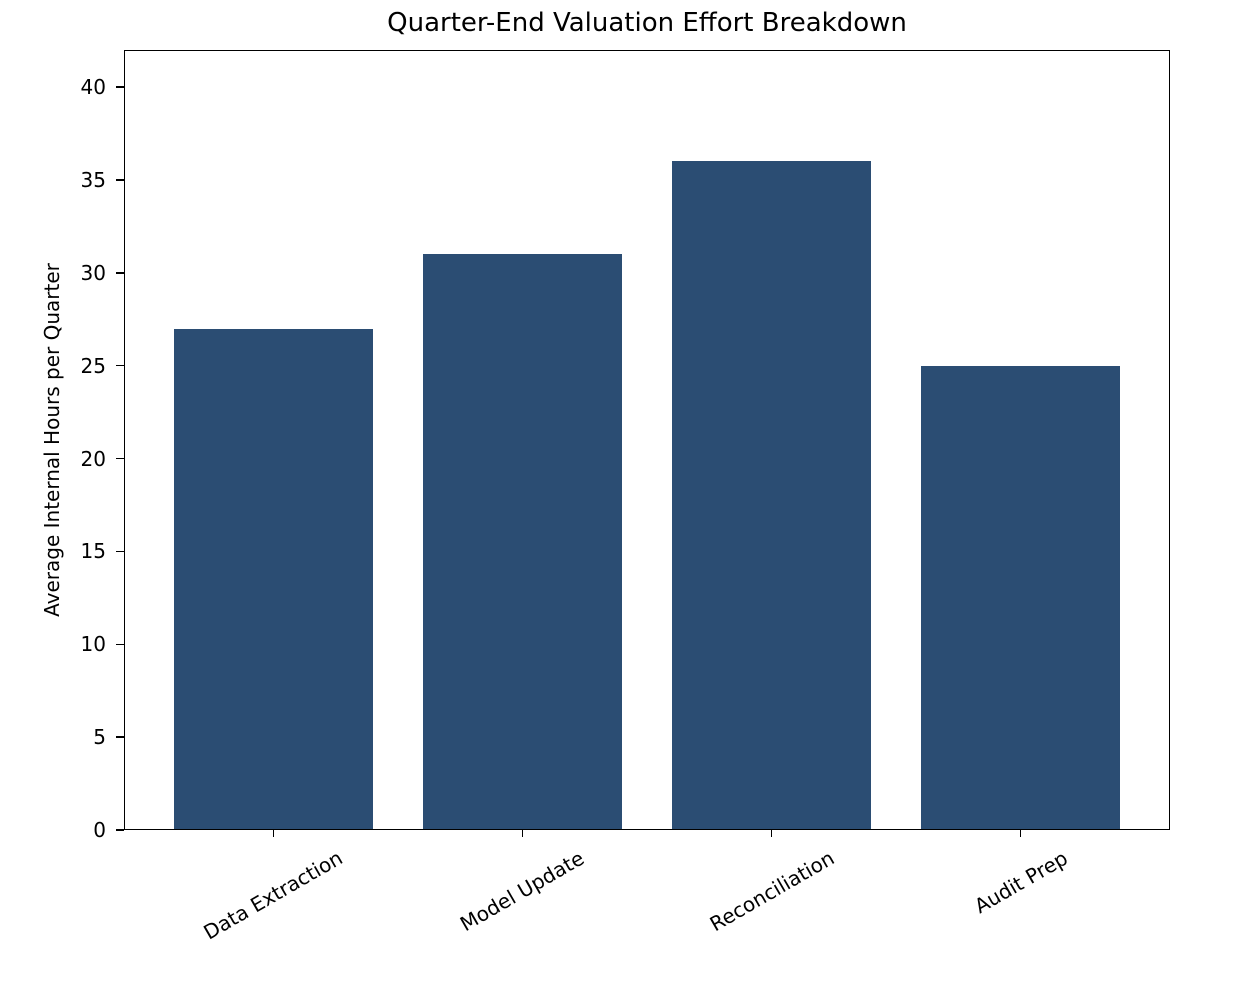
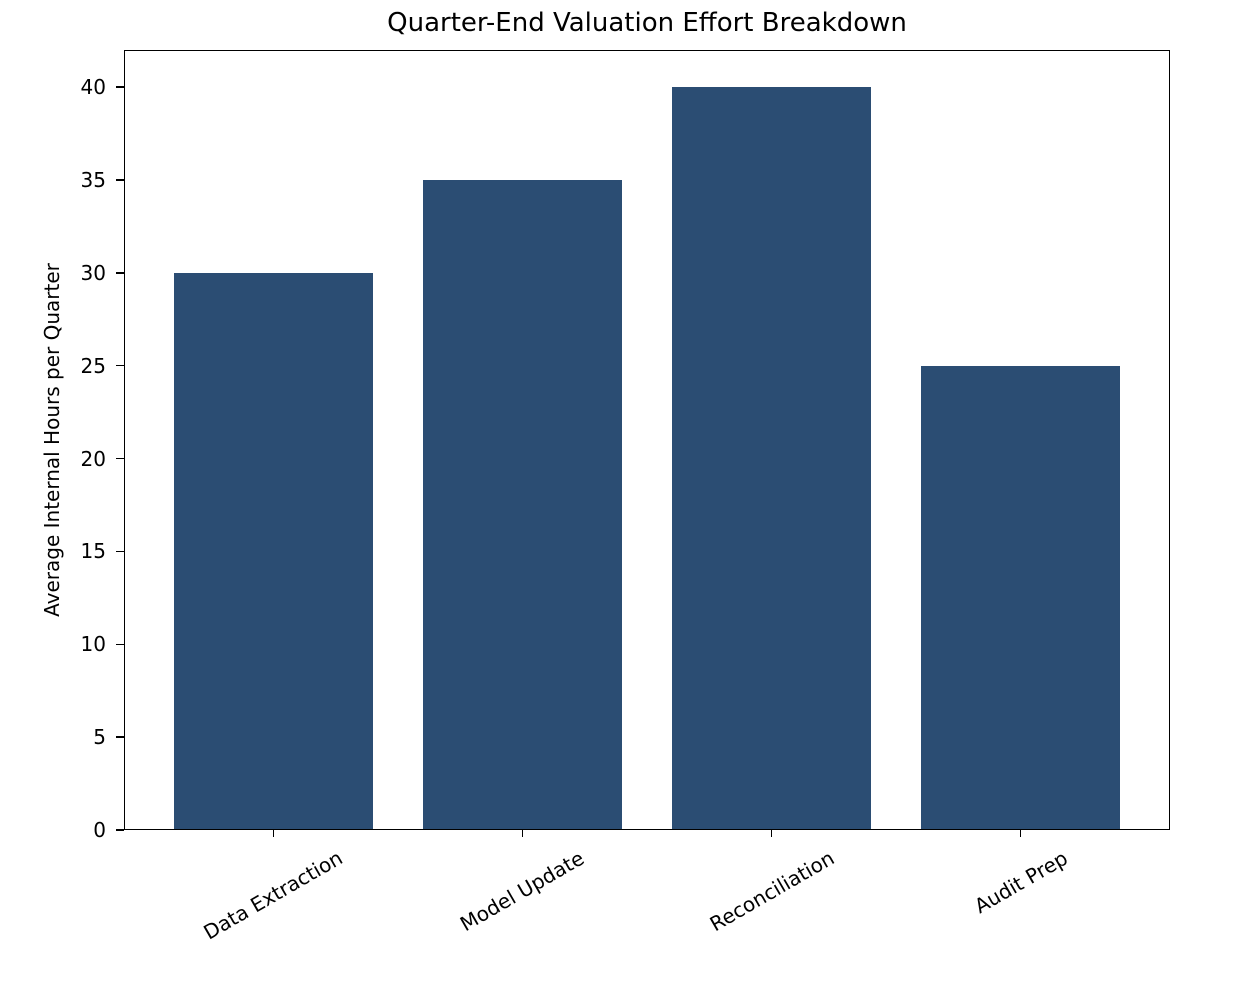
Data Extraction: 27 -> 30
Model Update: 31 -> 35
Reconciliation: 36 -> 40
